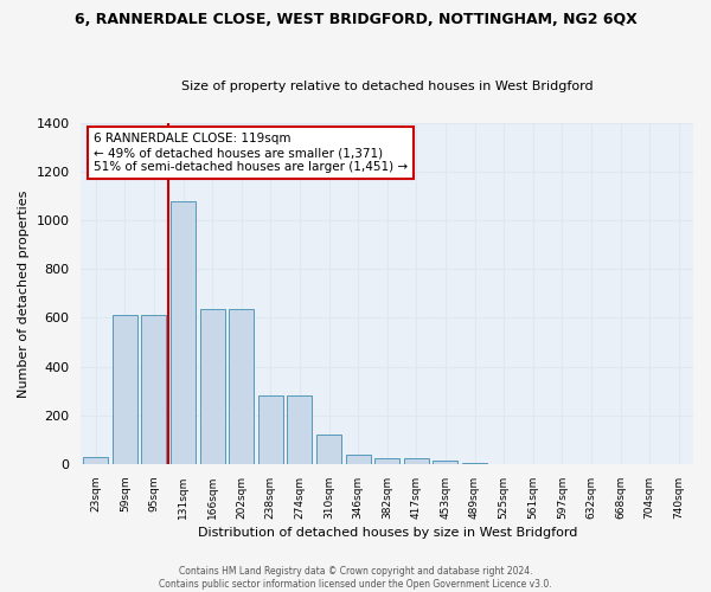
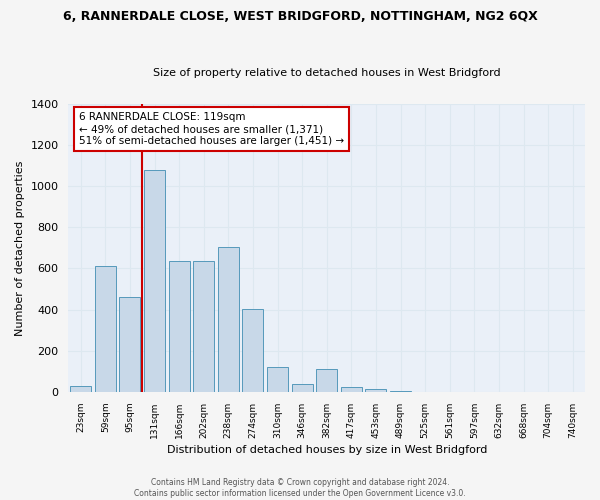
95sqm: 610 -> 460
238sqm: 280 -> 705
274sqm: 280 -> 405
382sqm: 25 -> 110
